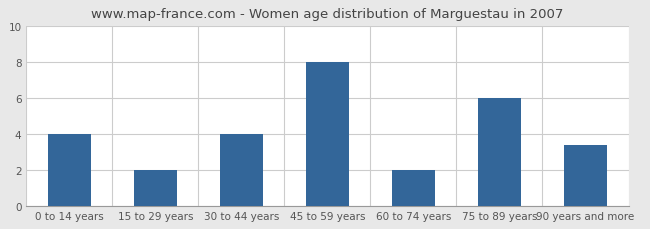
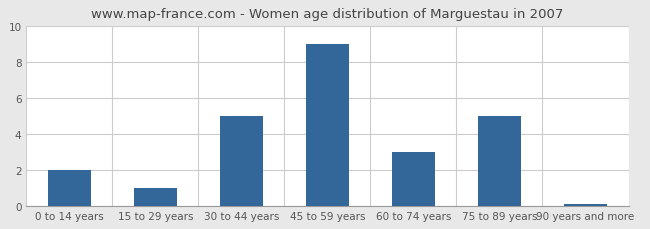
0 to 14 years: 4.0 -> 2.0
15 to 29 years: 2.0 -> 1.0
30 to 44 years: 4.0 -> 5.0
45 to 59 years: 8.0 -> 9.0
60 to 74 years: 2.0 -> 3.0
75 to 89 years: 6.0 -> 5.0
90 years and more: 3.4 -> 0.1
